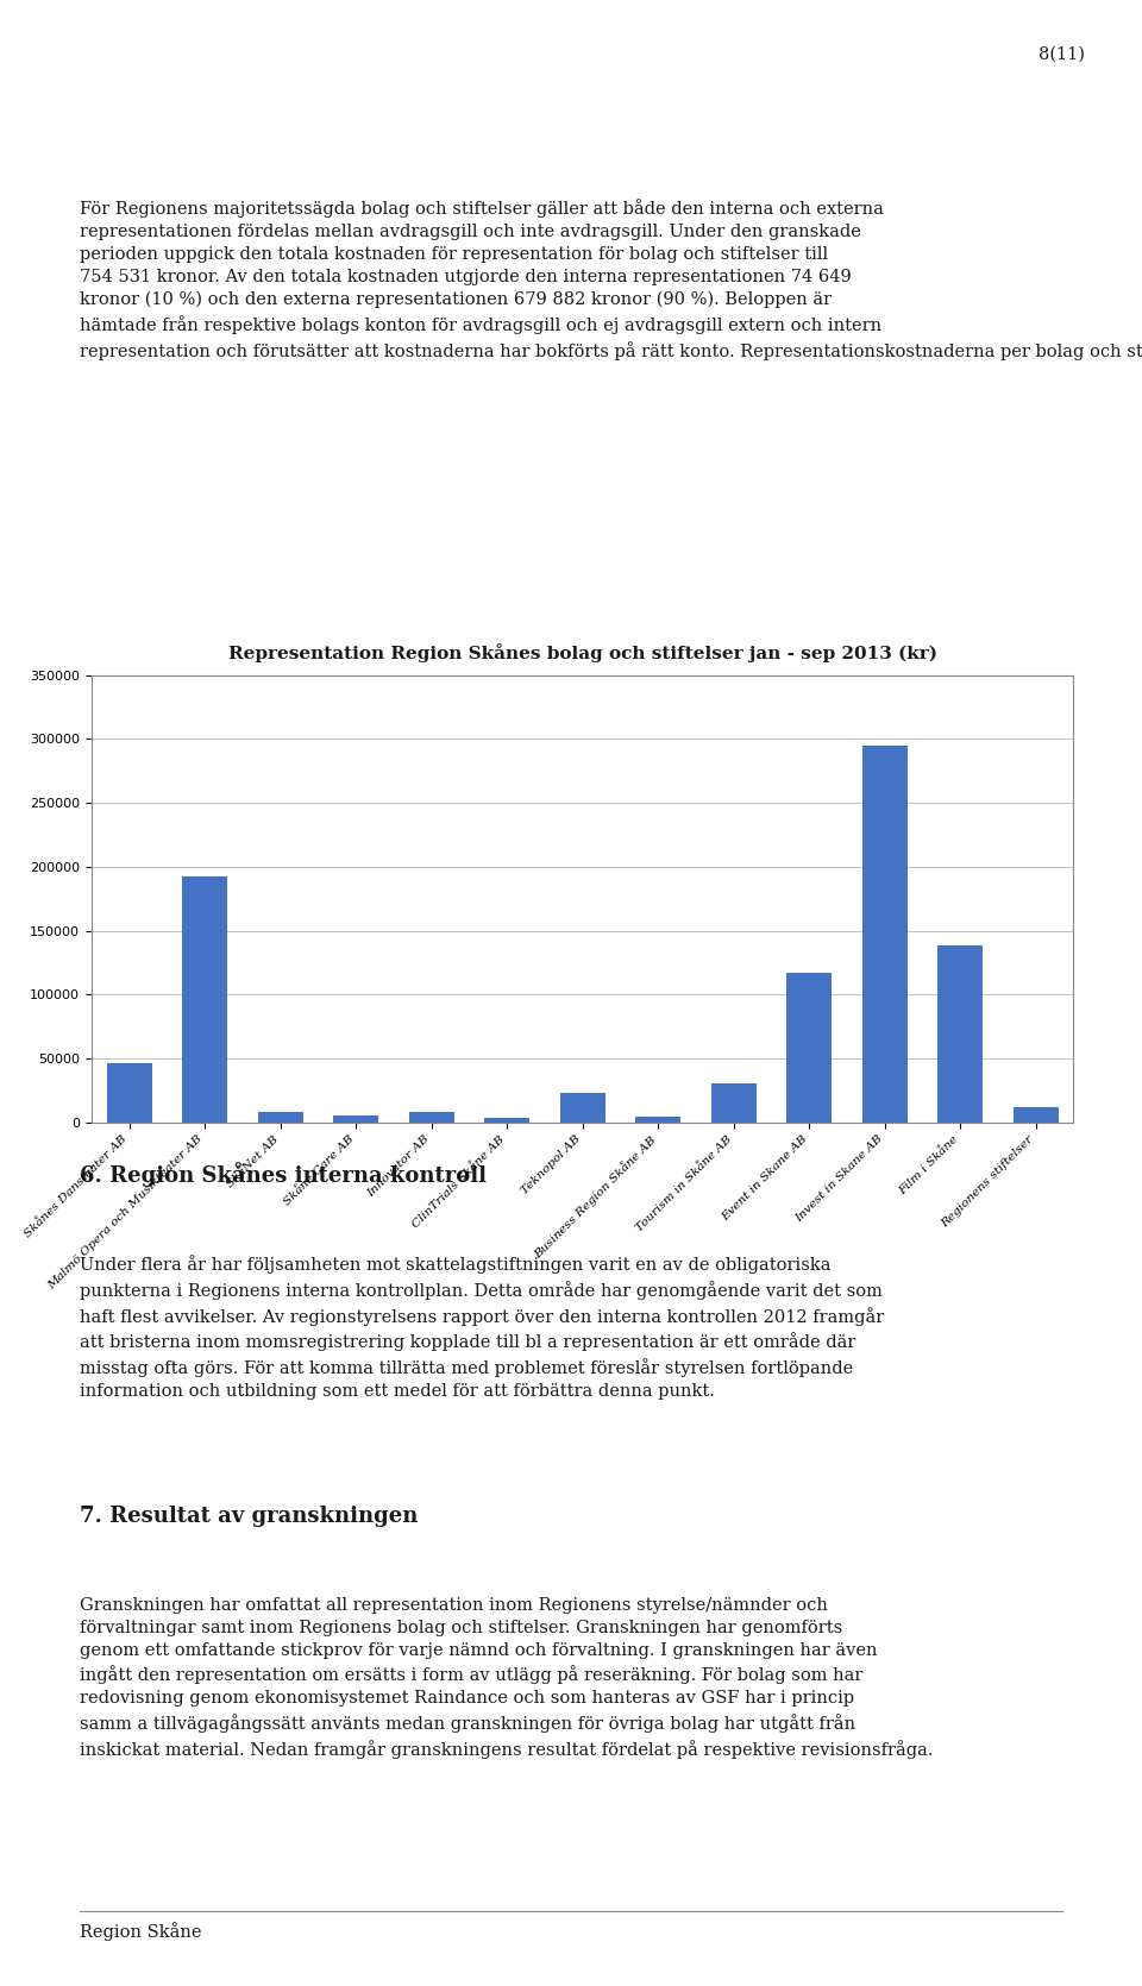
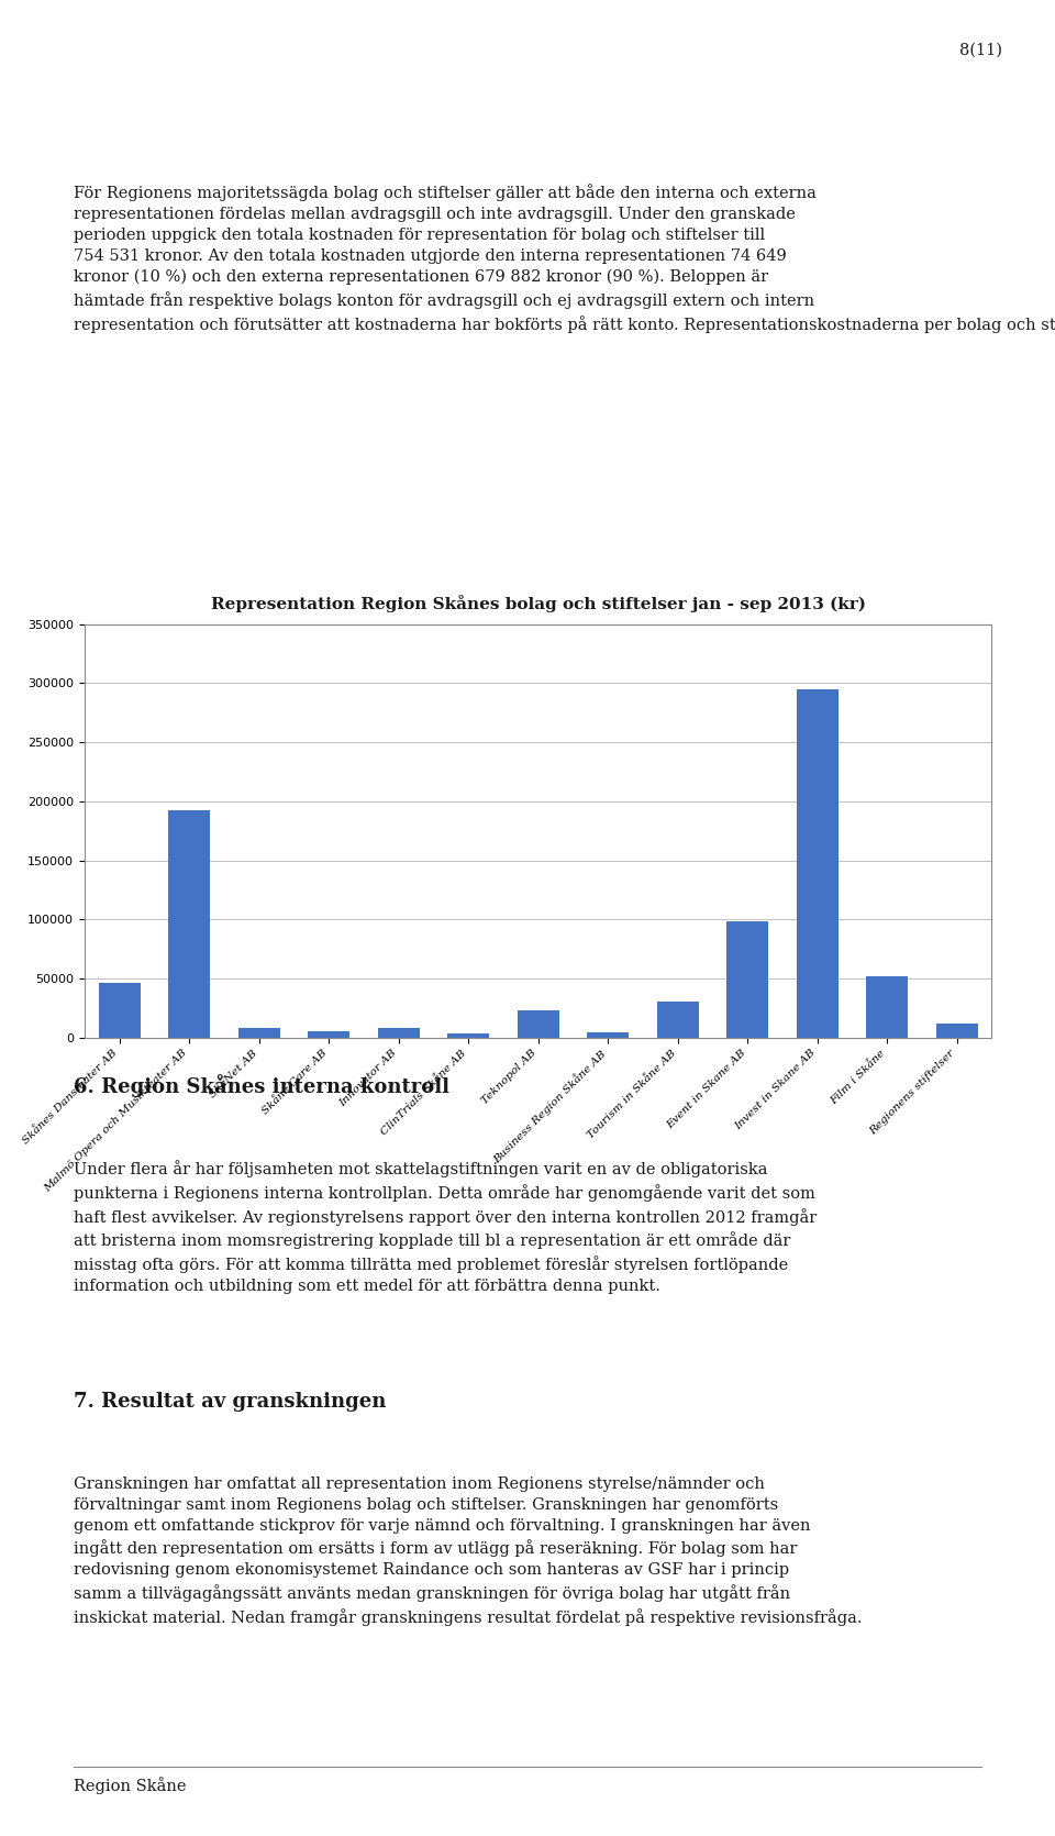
Event in Skane AB: 117000 -> 98000
Film i Skåne: 138000 -> 52000
